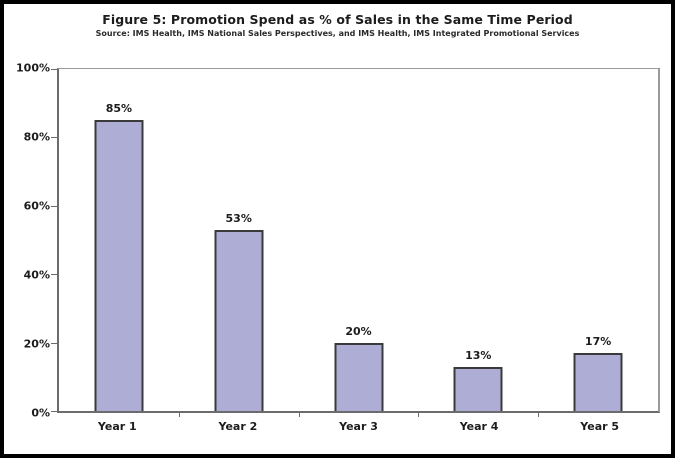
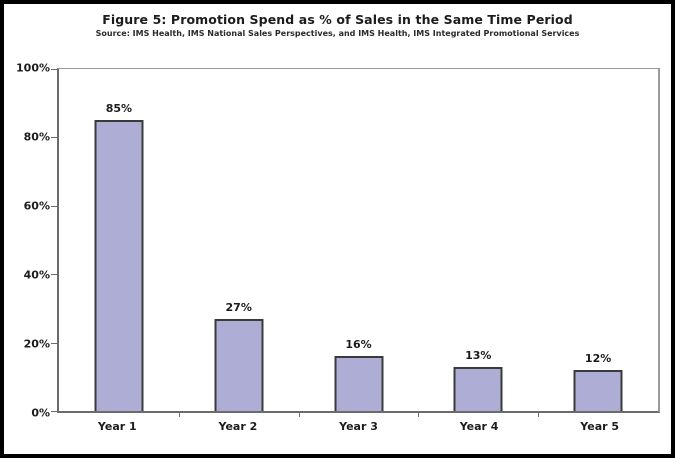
Year 2: 53% -> 27%
Year 3: 20% -> 16%
Year 5: 17% -> 12%
